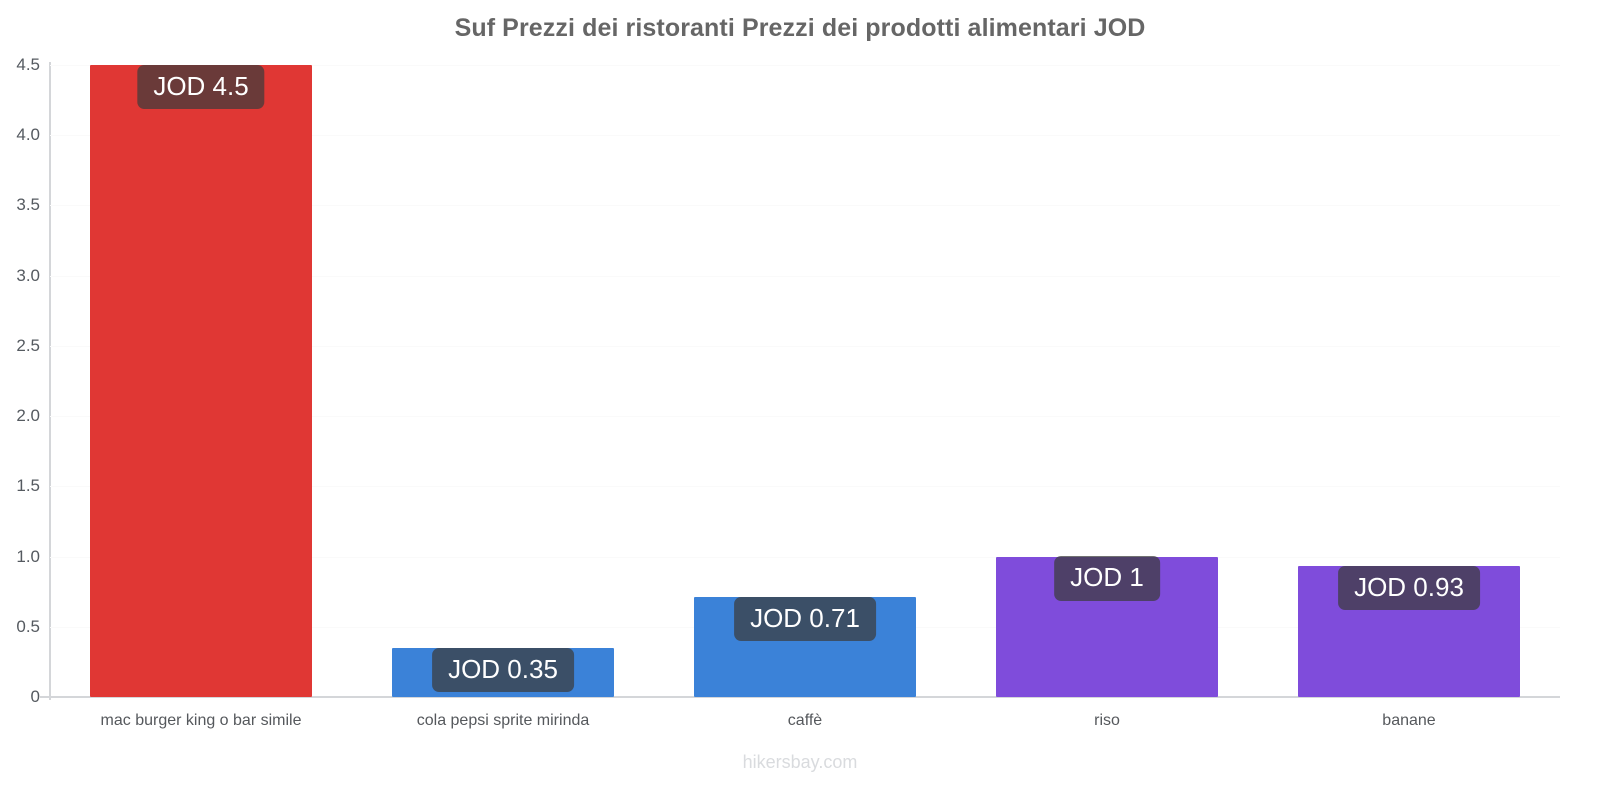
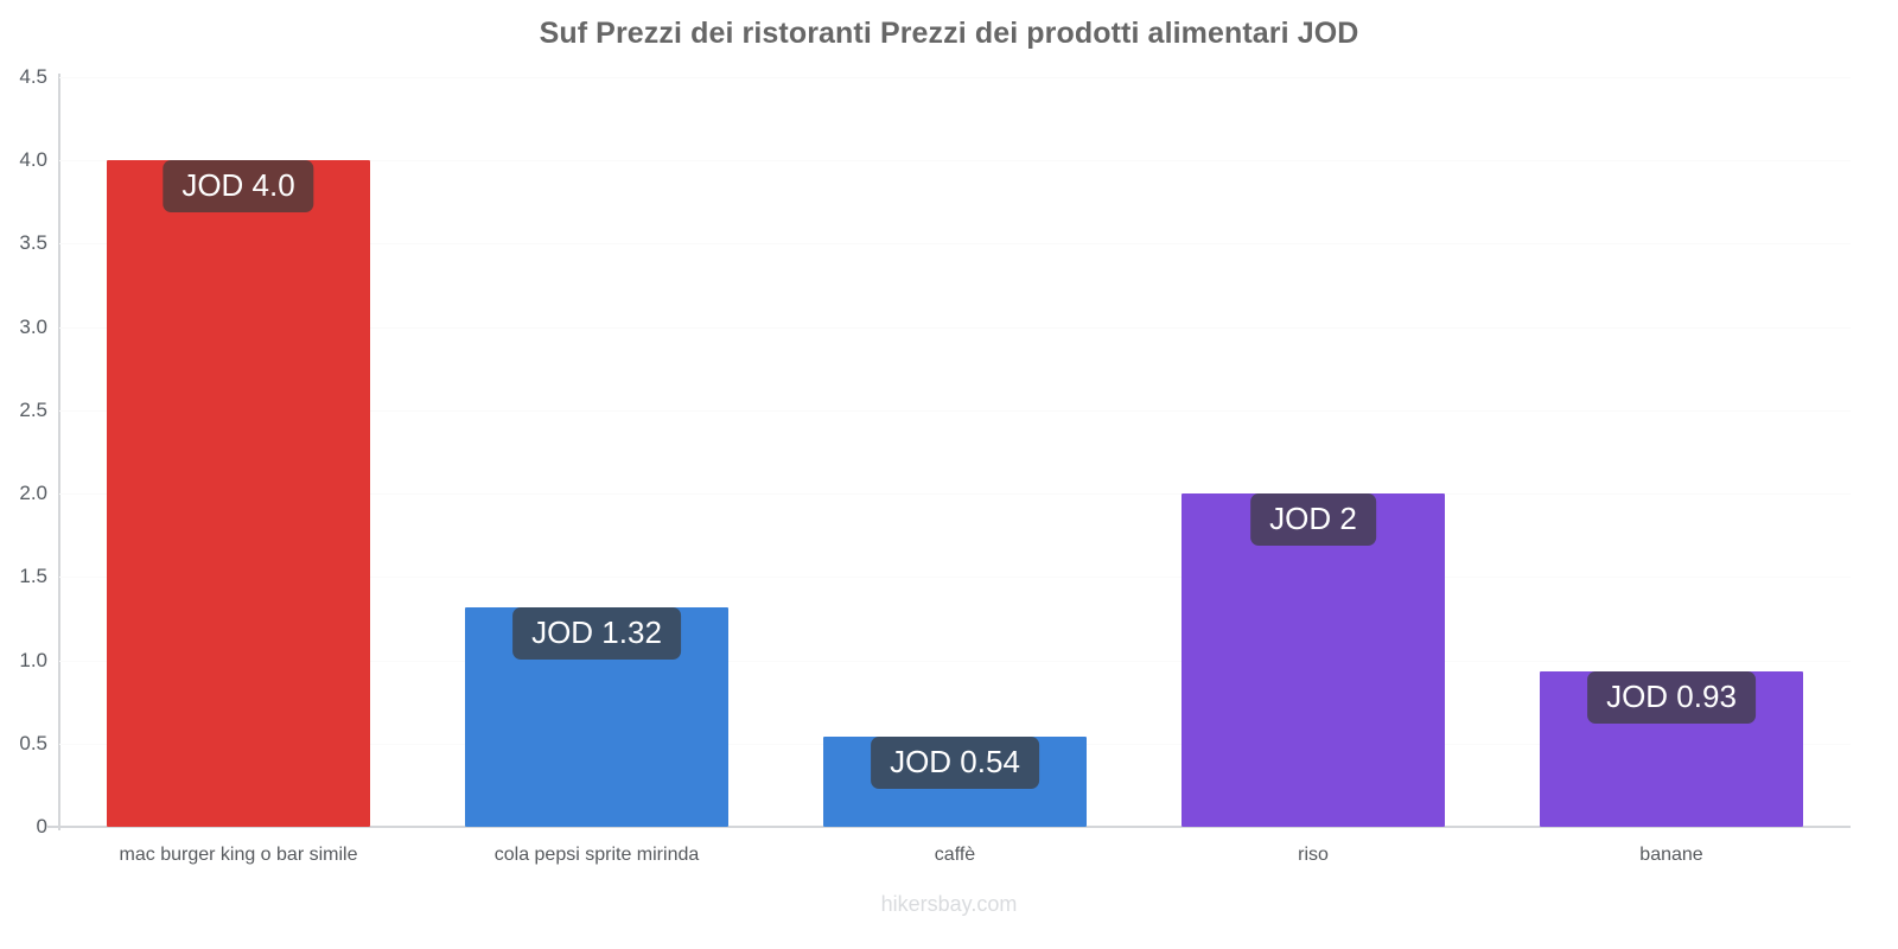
mac burger king o bar simile: 4.5 -> 4.0
cola pepsi sprite mirinda: 0.35 -> 1.32
caffè: 0.71 -> 0.54
riso: 1 -> 2
